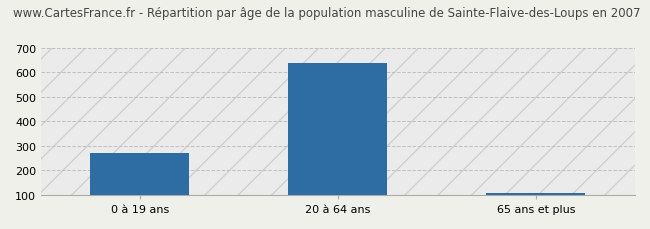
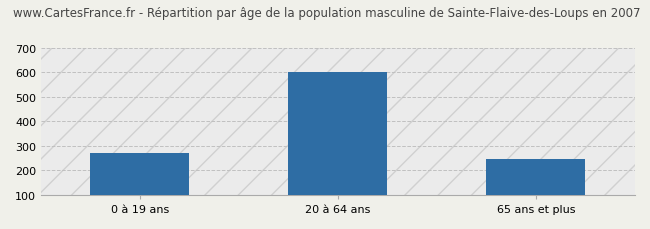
20 à 64 ans: 640 -> 600
65 ans et plus: 110 -> 245
